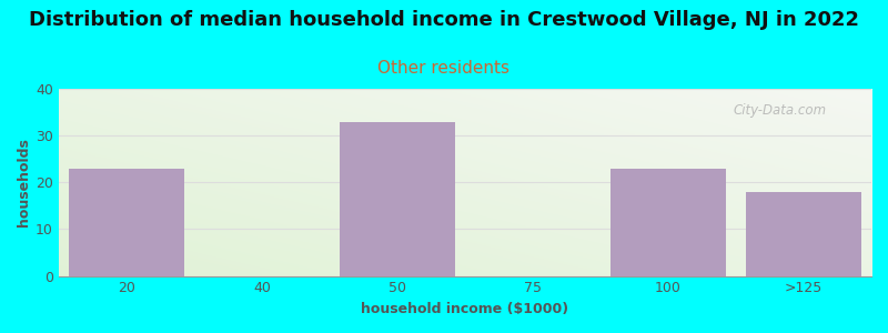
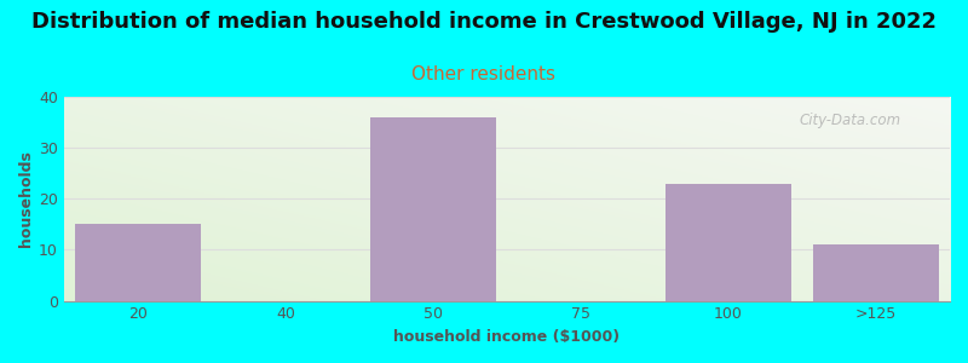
20: 23 -> 15
50: 33 -> 36
>125: 18 -> 11
